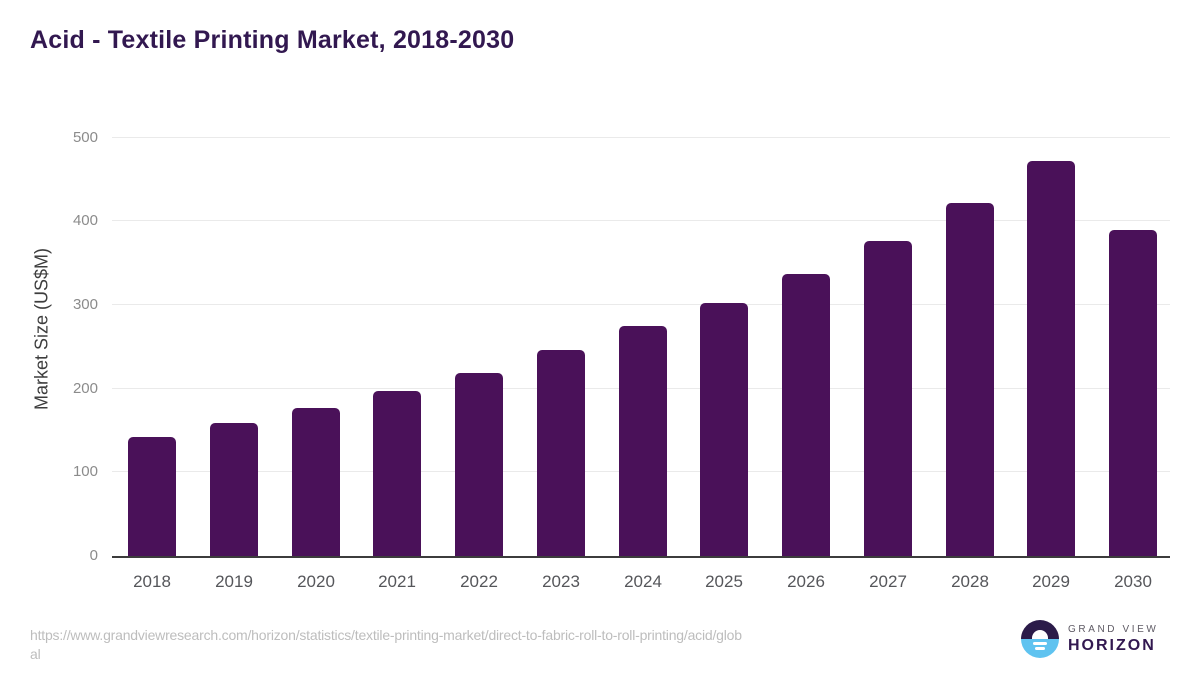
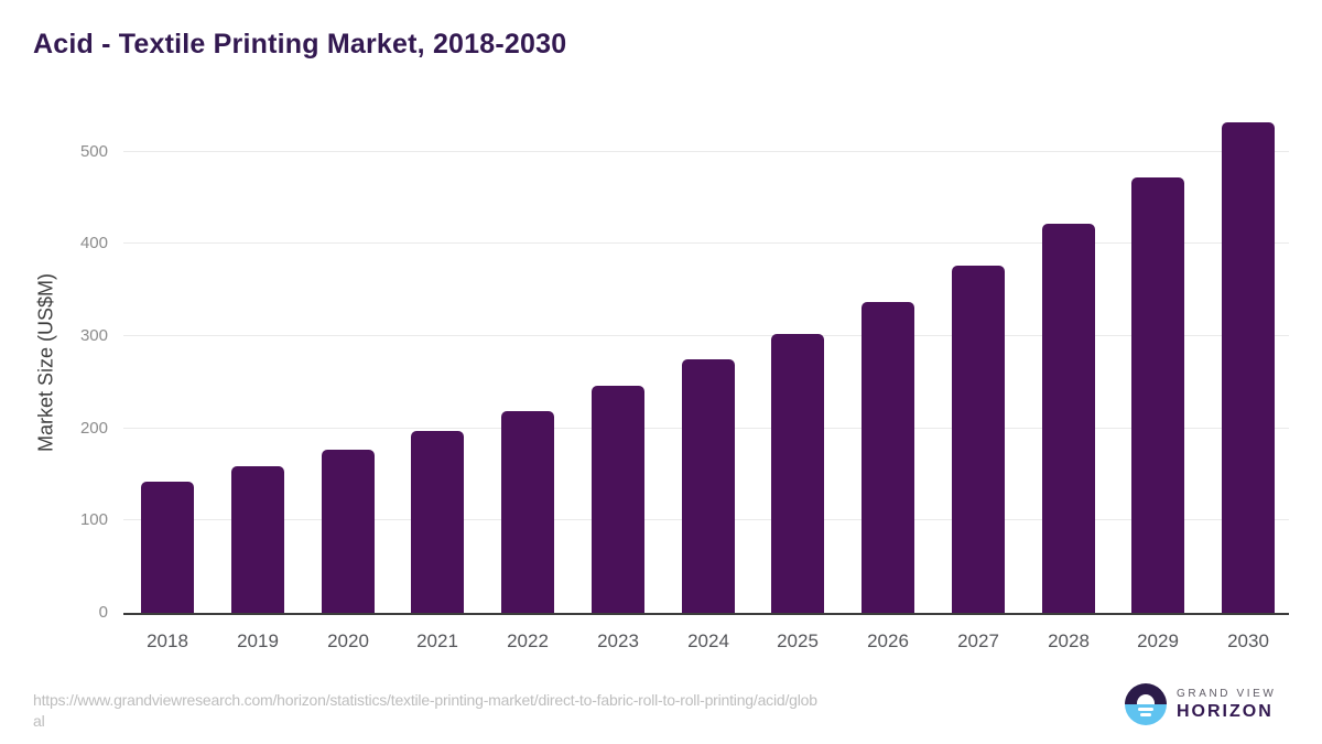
2030: 390 -> 530
